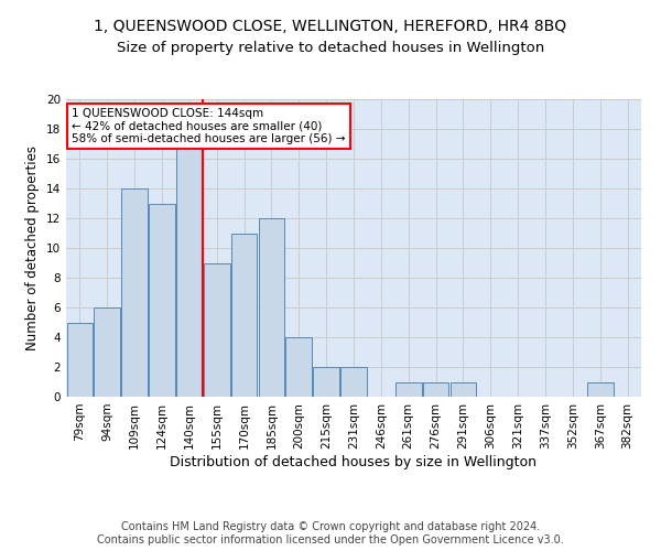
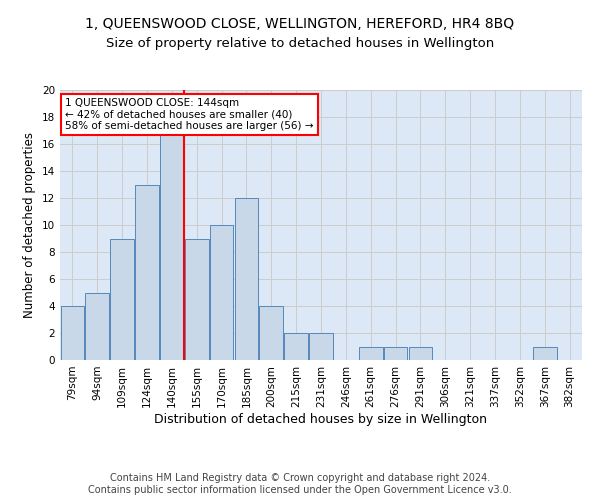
79sqm: 5 -> 4
94sqm: 6 -> 5
109sqm: 14 -> 9
170sqm: 11 -> 10
